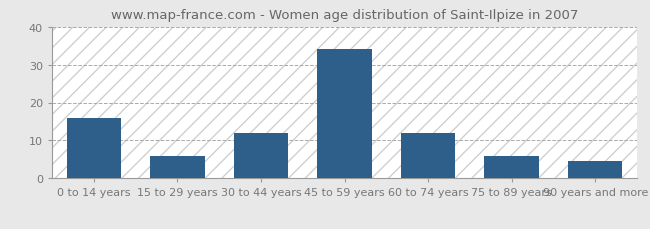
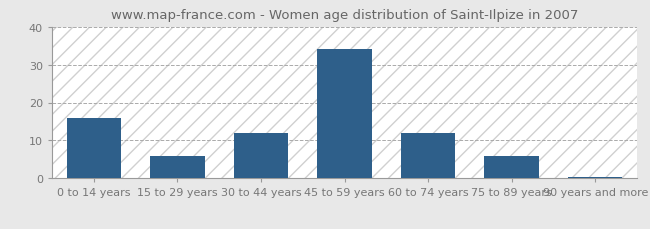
90 years and more: 4.5 -> 0.5
